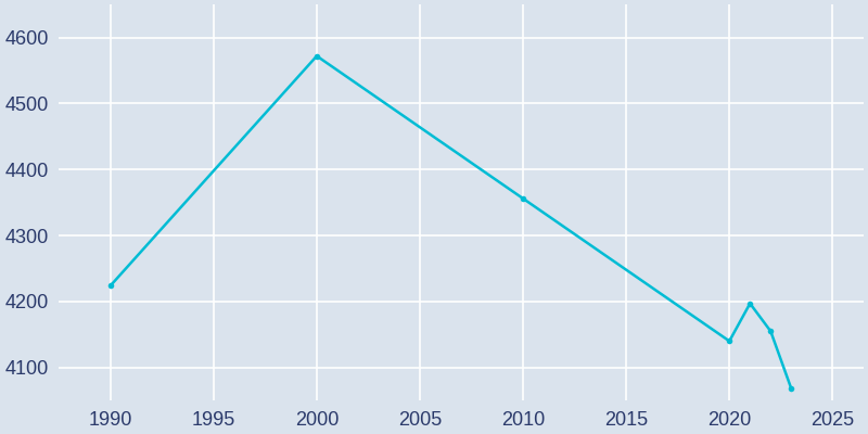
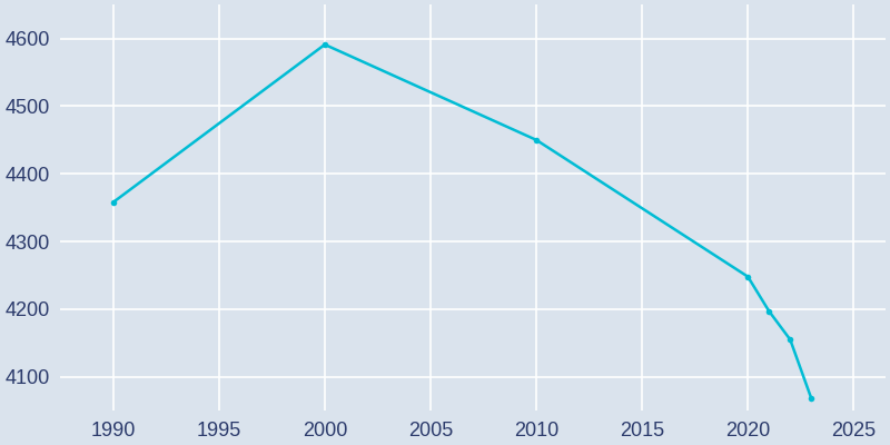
1990: 4224 -> 4358
2000: 4572 -> 4591
2010: 4356 -> 4450
2020: 4140 -> 4248
